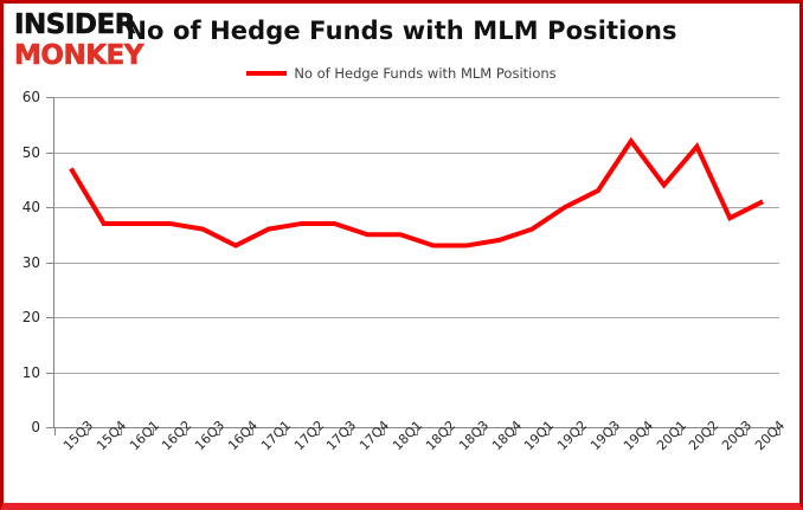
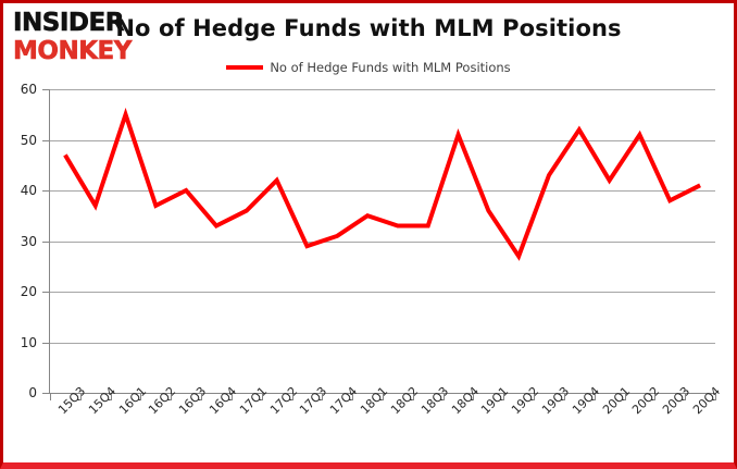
16Q1: 37 -> 55
16Q3: 36 -> 40
17Q2: 37 -> 42
17Q3: 37 -> 29
17Q4: 35 -> 31
18Q4: 34 -> 51
19Q2: 40 -> 27
20Q1: 44 -> 42
